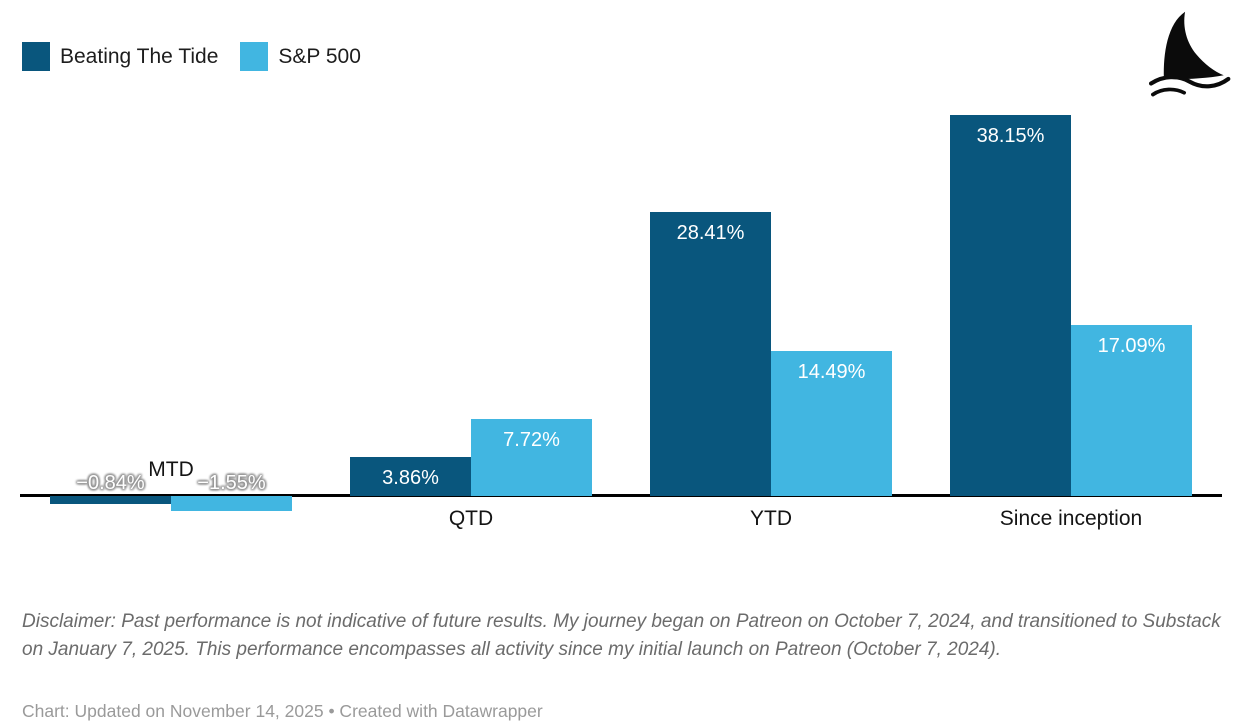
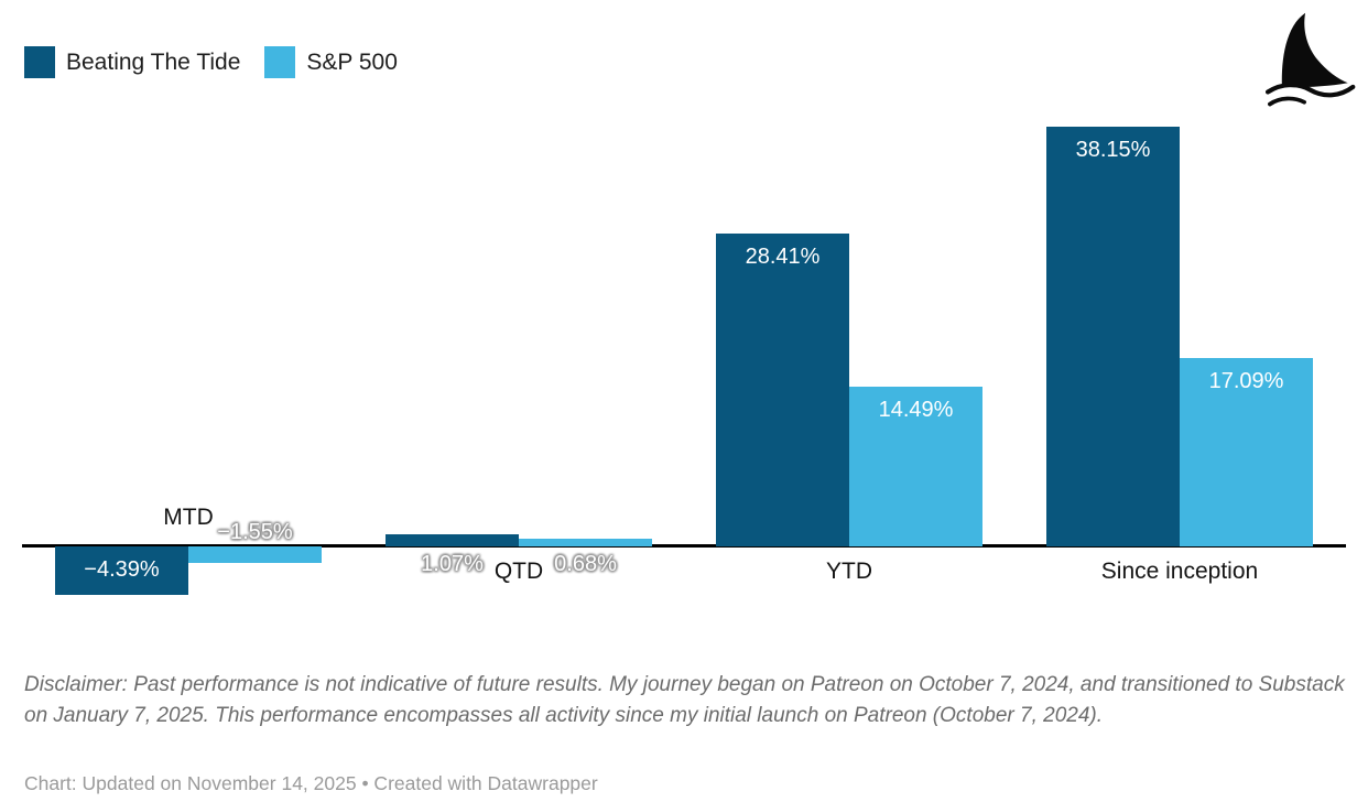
Beating The Tide/MTD: −0.84% -> −4.39%
Beating The Tide/QTD: 3.86% -> 1.07%
S&P 500/QTD: 7.72% -> 0.68%
